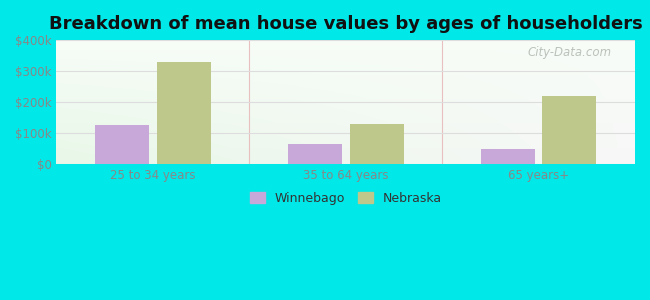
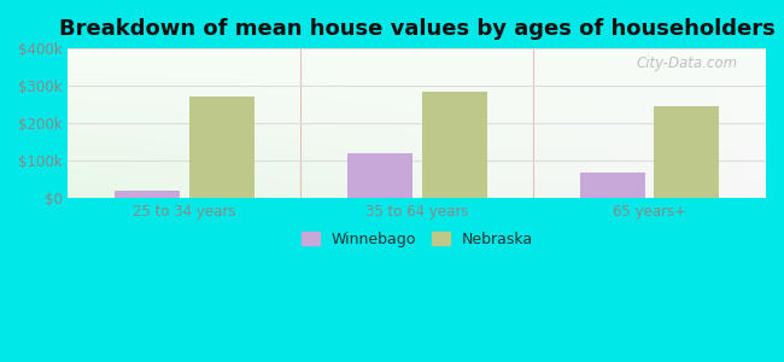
Winnebago/25 to 34 years: $125k -> $20k
Nebraska/25 to 34 years: $330k -> $270k
Winnebago/35 to 64 years: $65k -> $120k
Nebraska/35 to 64 years: $130k -> $285k
Winnebago/65 years+: $50k -> $68k
Nebraska/65 years+: $220k -> $245k
